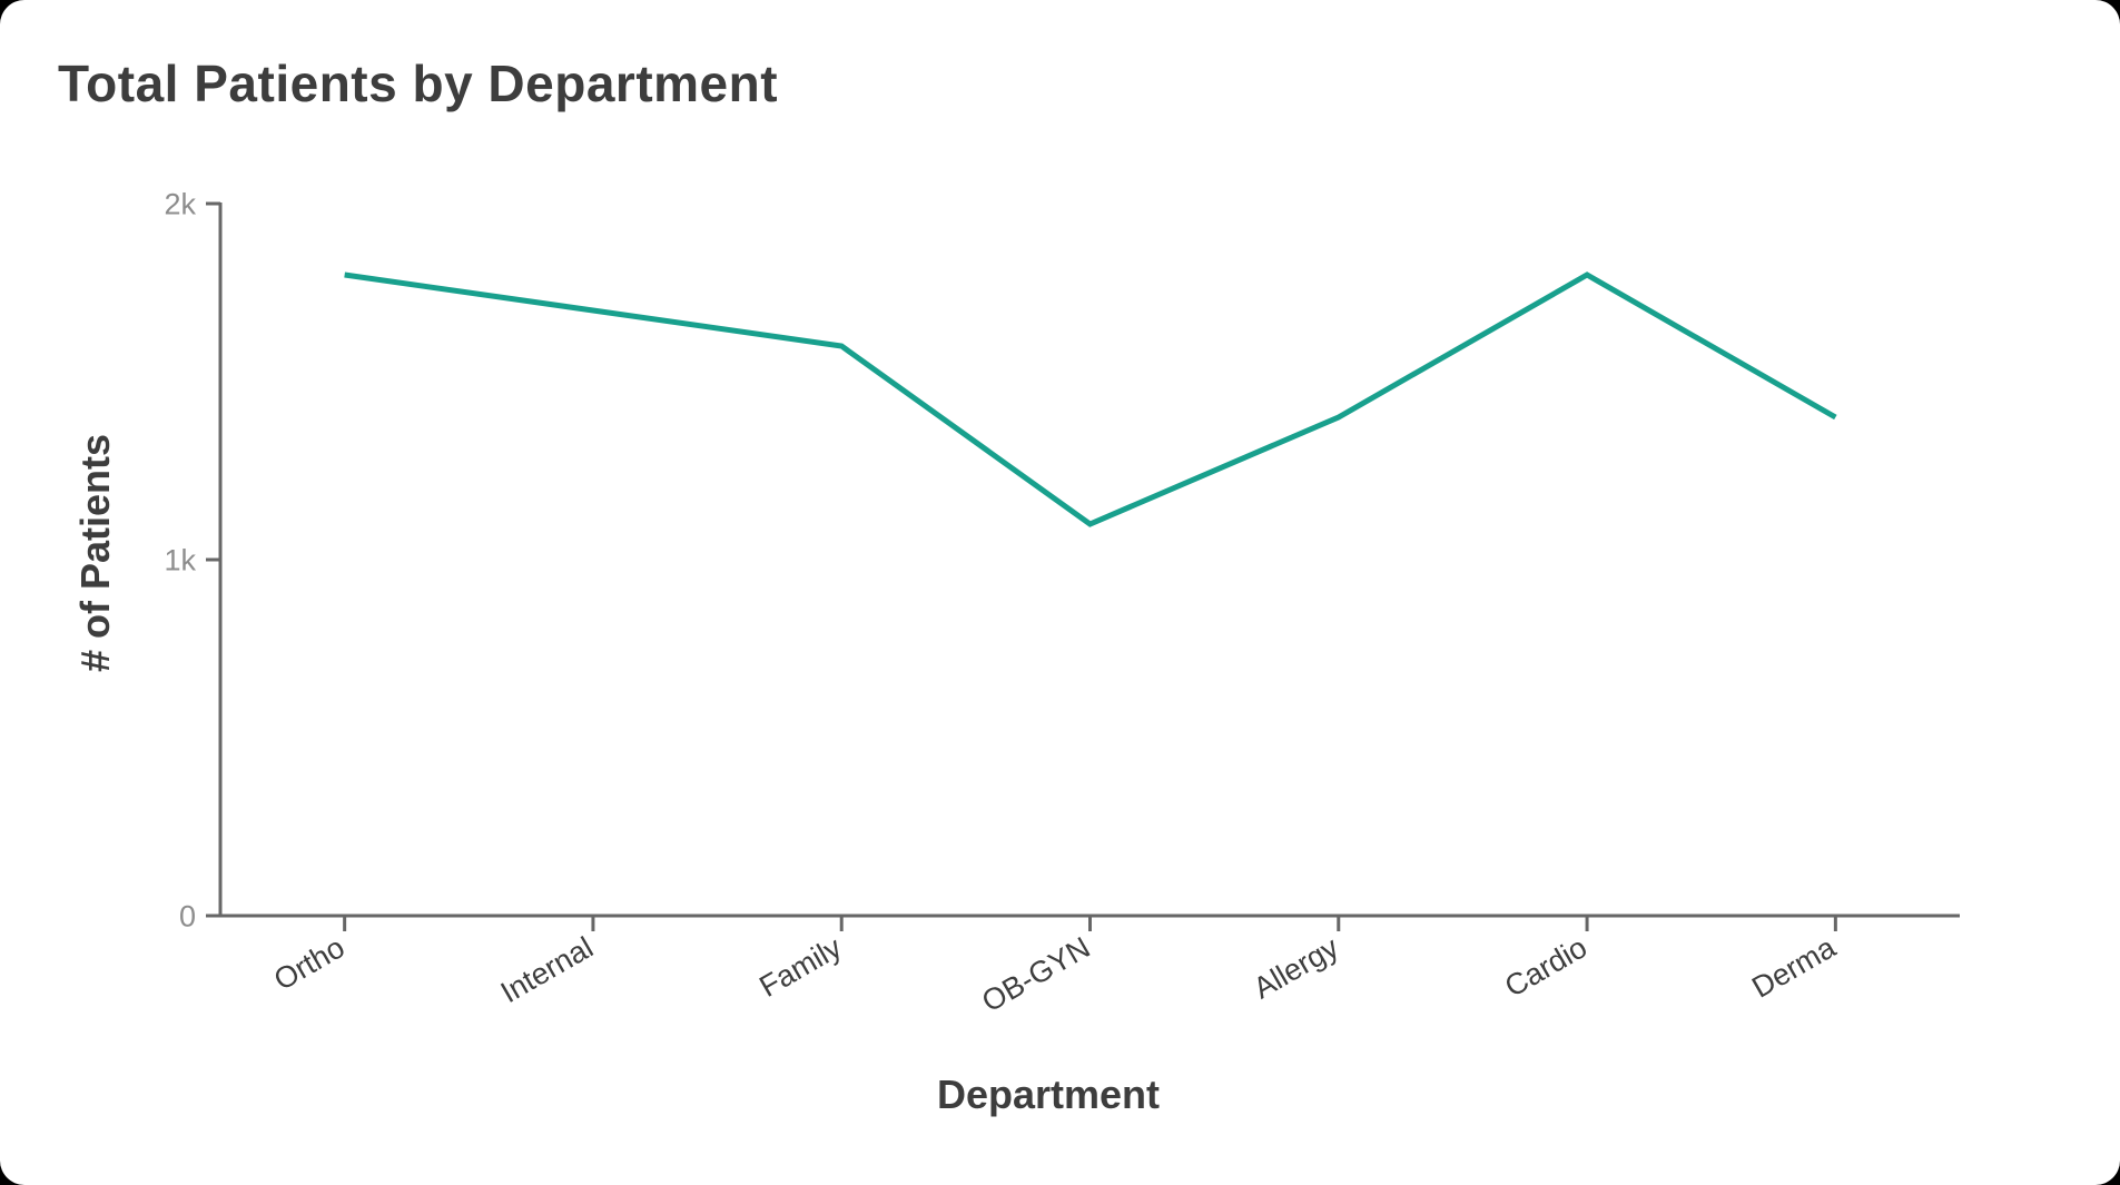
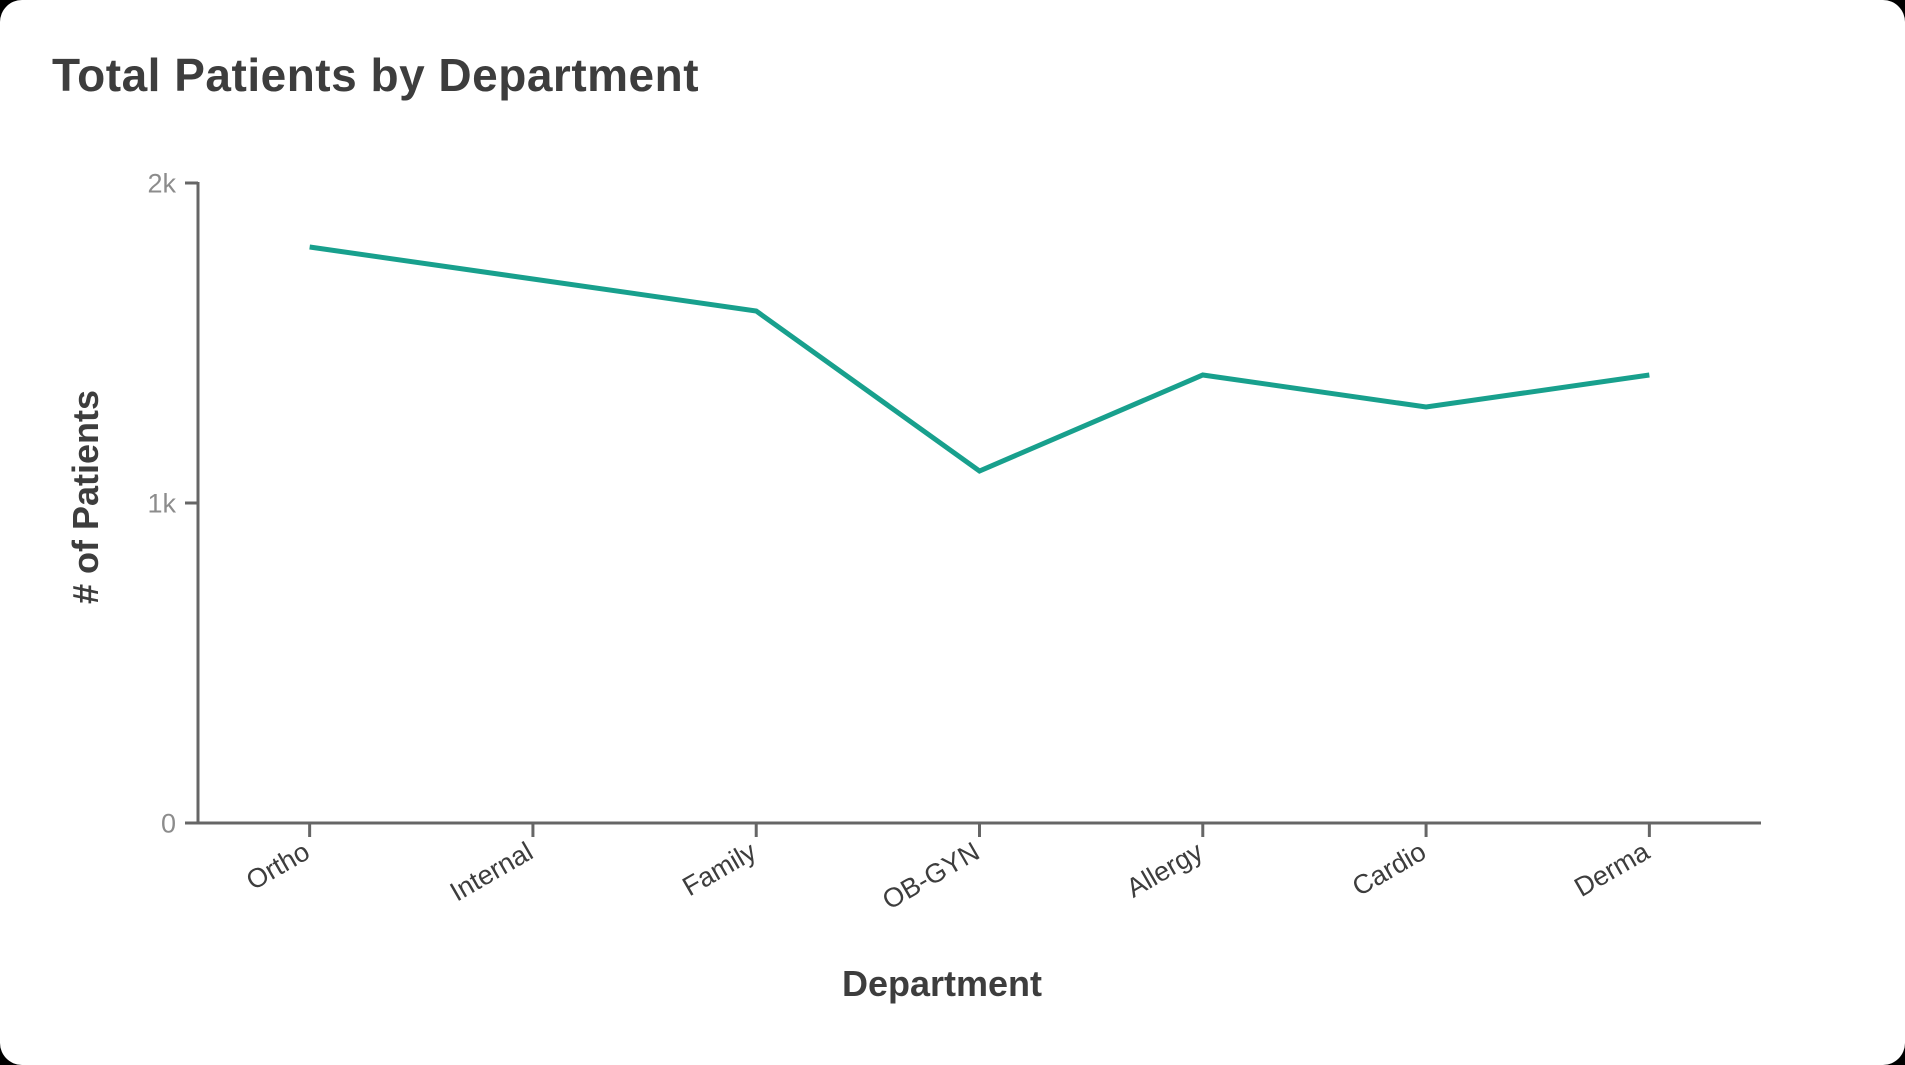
Cardio: 1.8k -> 1.3k
